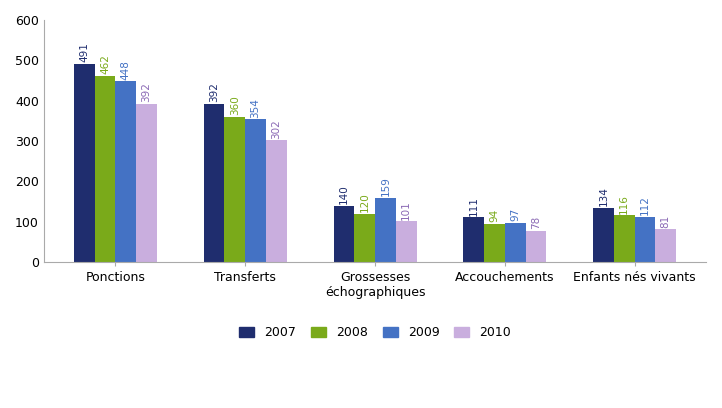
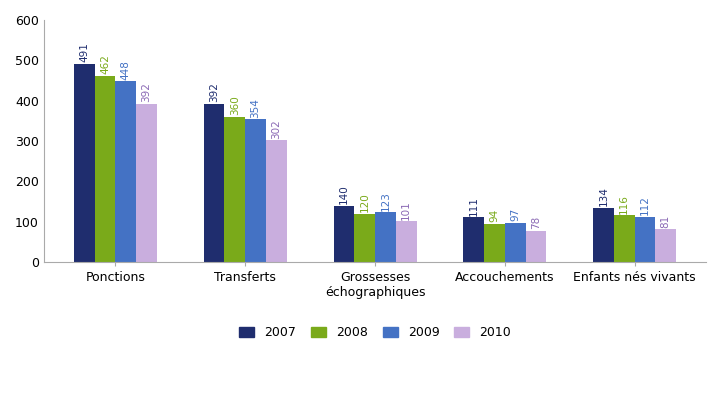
2009/Grossesses échographiques: 159 -> 123
